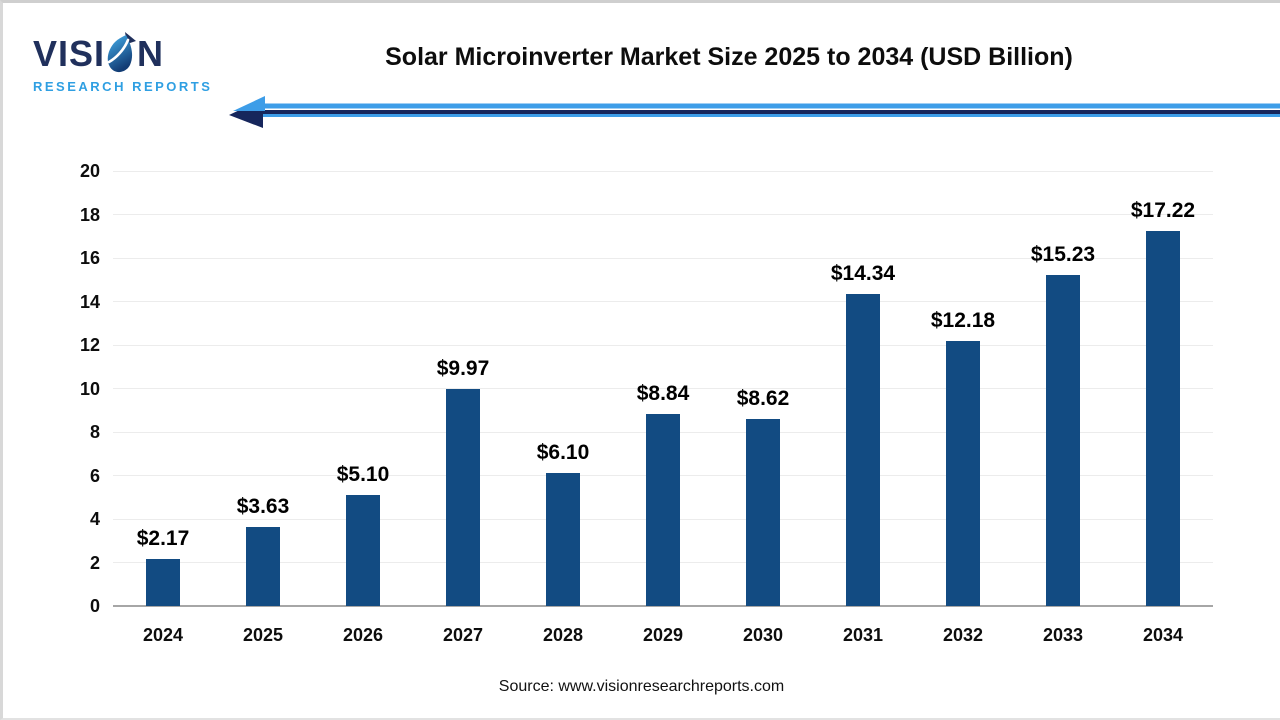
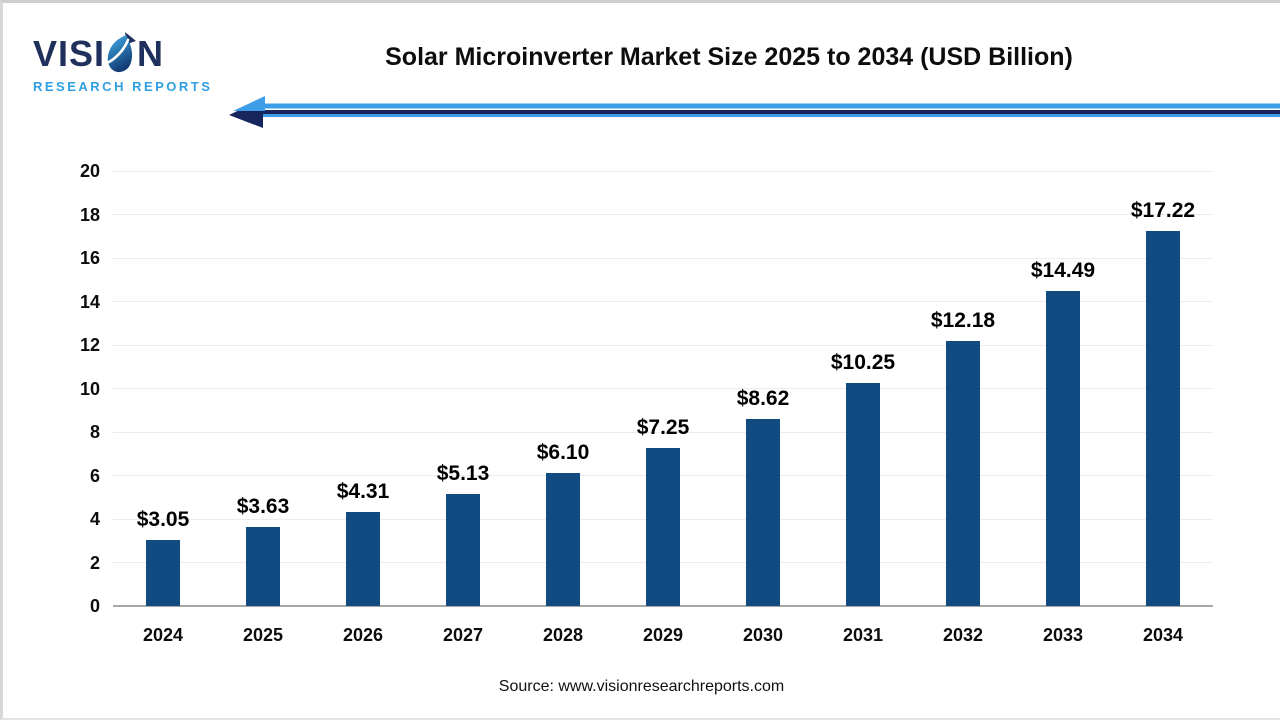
2024: $2.17 -> $3.05
2026: $5.10 -> $4.31
2027: $9.97 -> $5.13
2029: $8.84 -> $7.25
2031: $14.34 -> $10.25
2033: $15.23 -> $14.49
